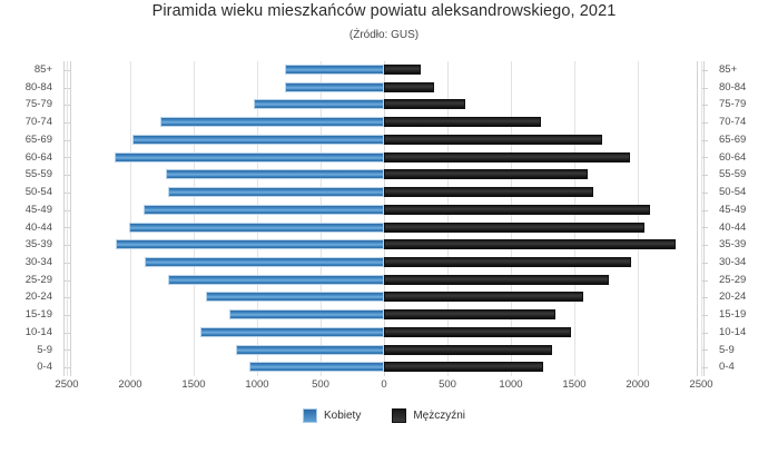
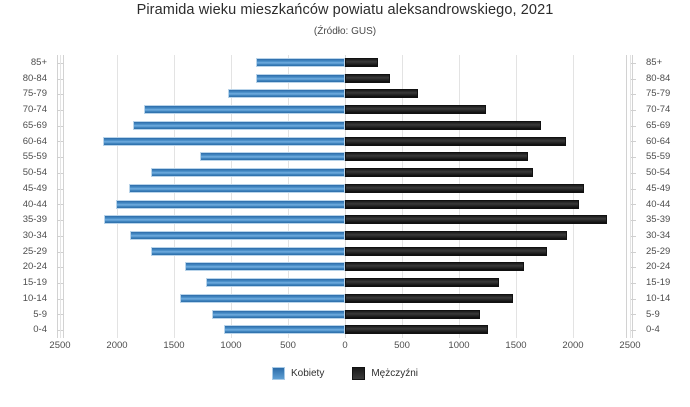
Kobiety/65-69: 1980 -> 1860
Kobiety/55-59: 1720 -> 1270
Mężczyźni/5-9: 1320 -> 1180
